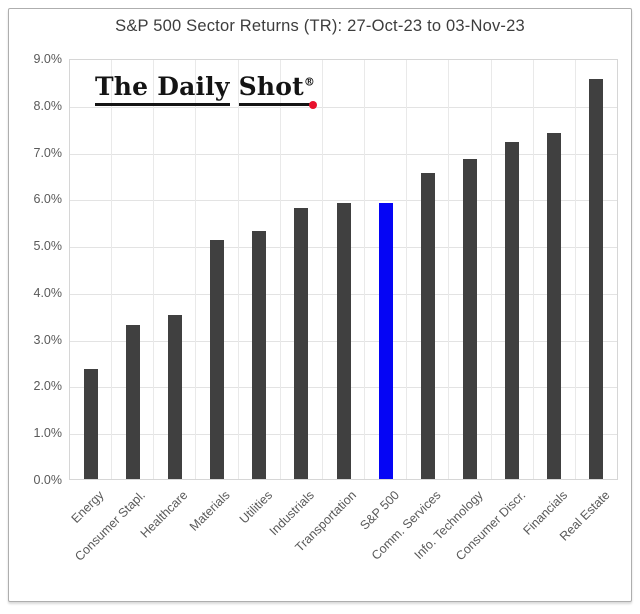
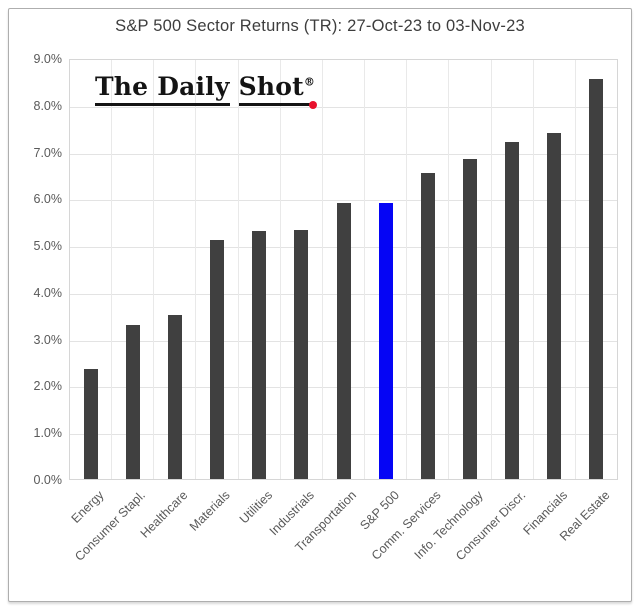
Industrials: 5.8% -> 5.3%
